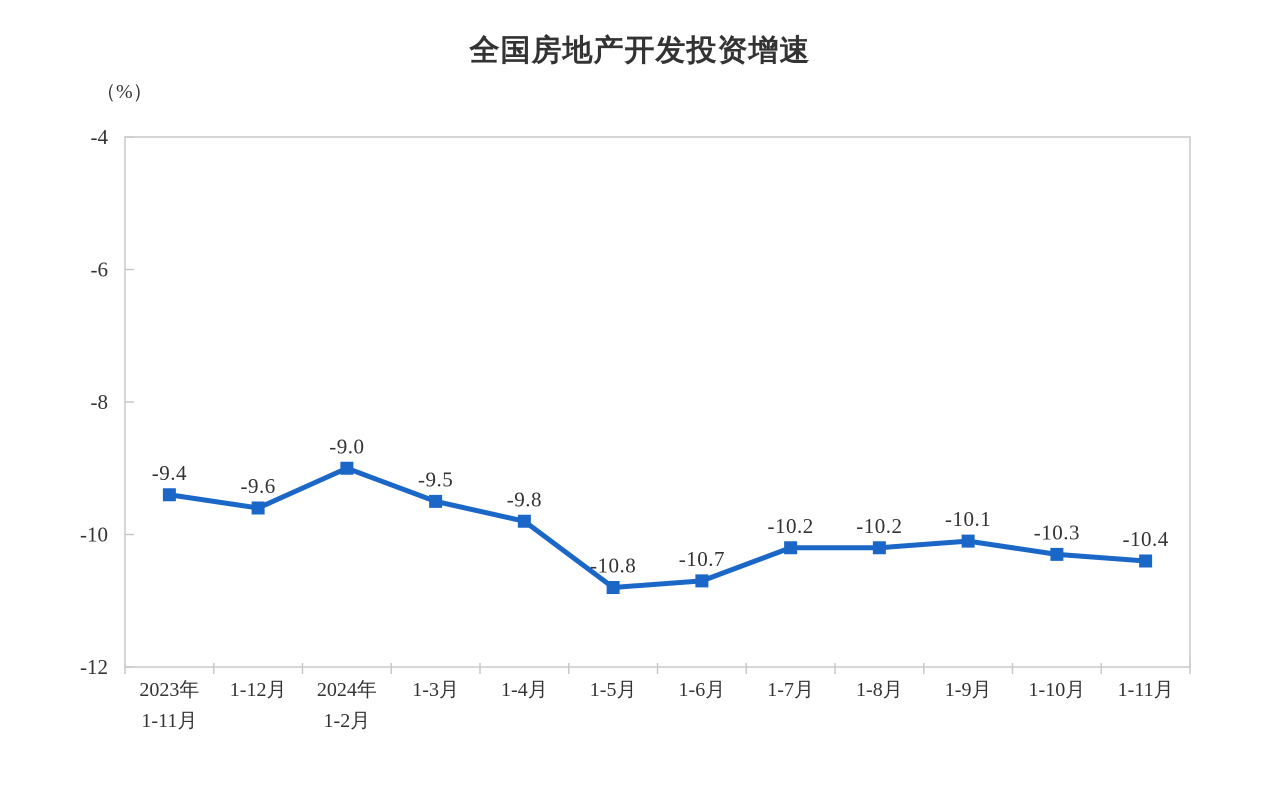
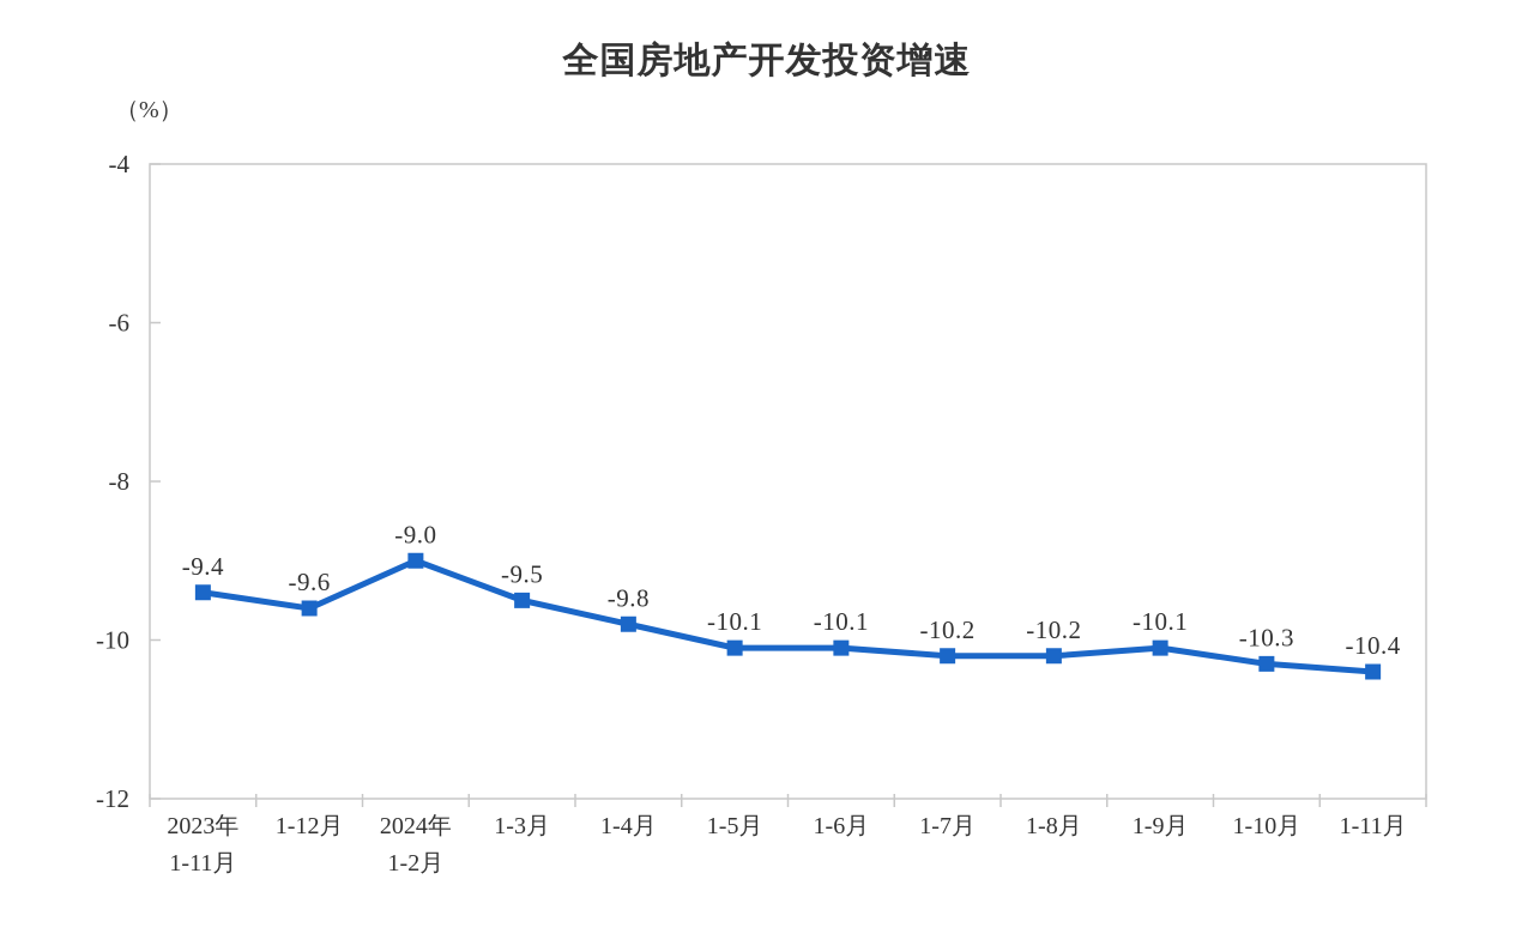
1-5月: -10.8 -> -10.1
1-6月: -10.7 -> -10.1
